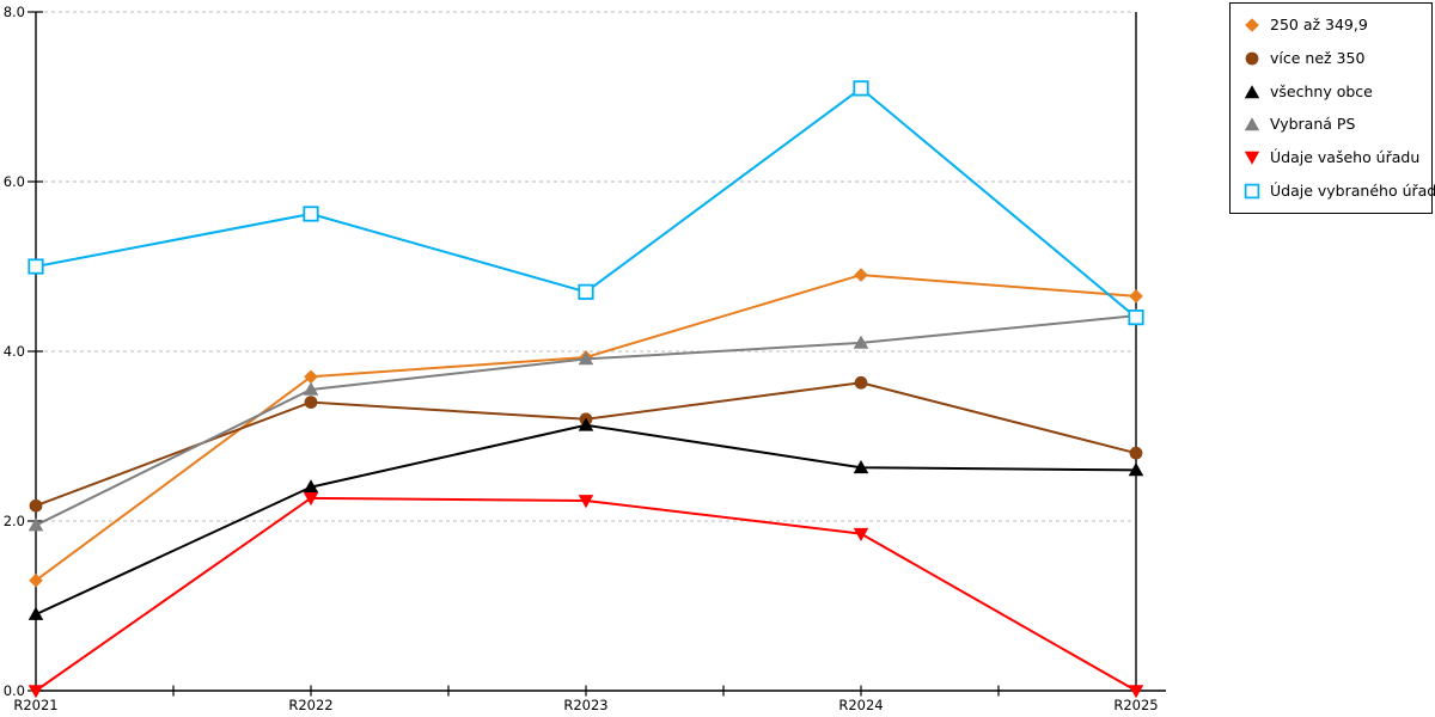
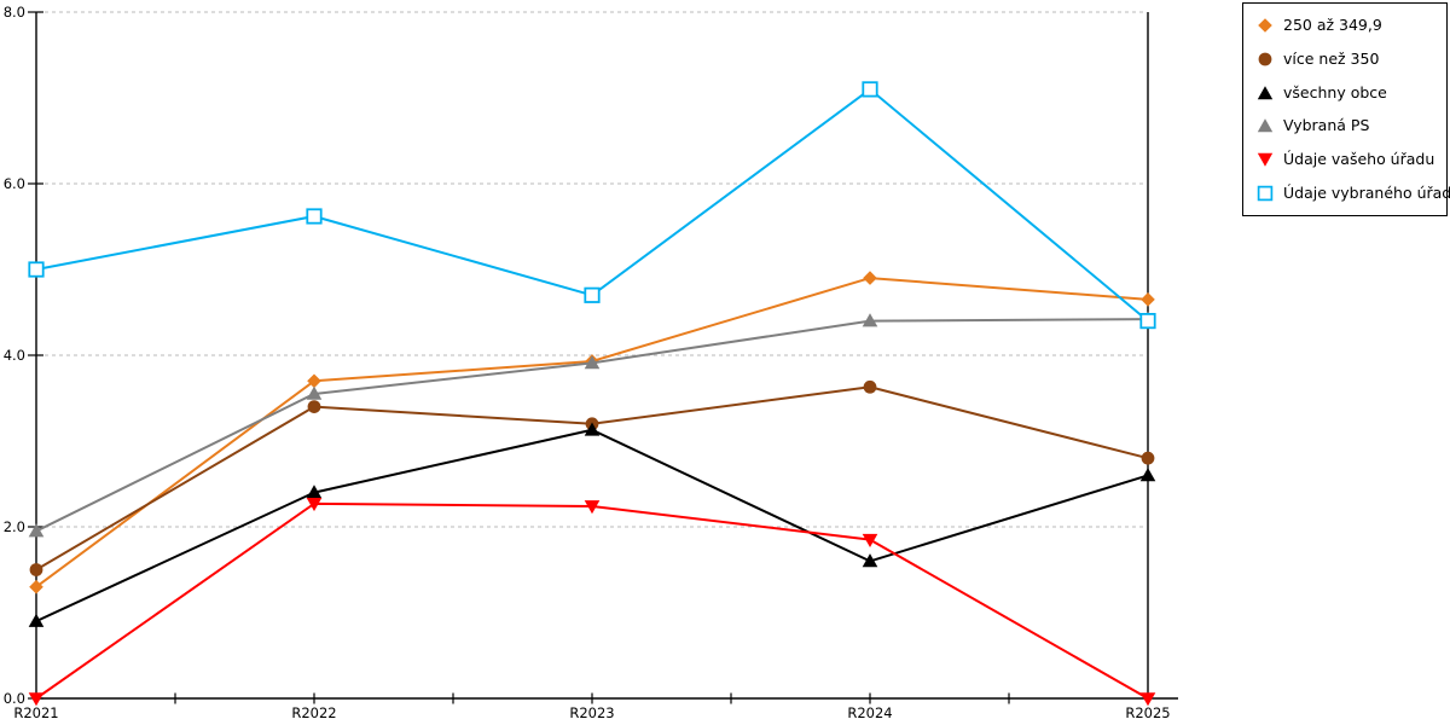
více než 350/R2021: 2.2 -> 1.5
všechny obce/R2024: 2.6 -> 1.6
Vybraná PS/R2024: 4.1 -> 4.4
